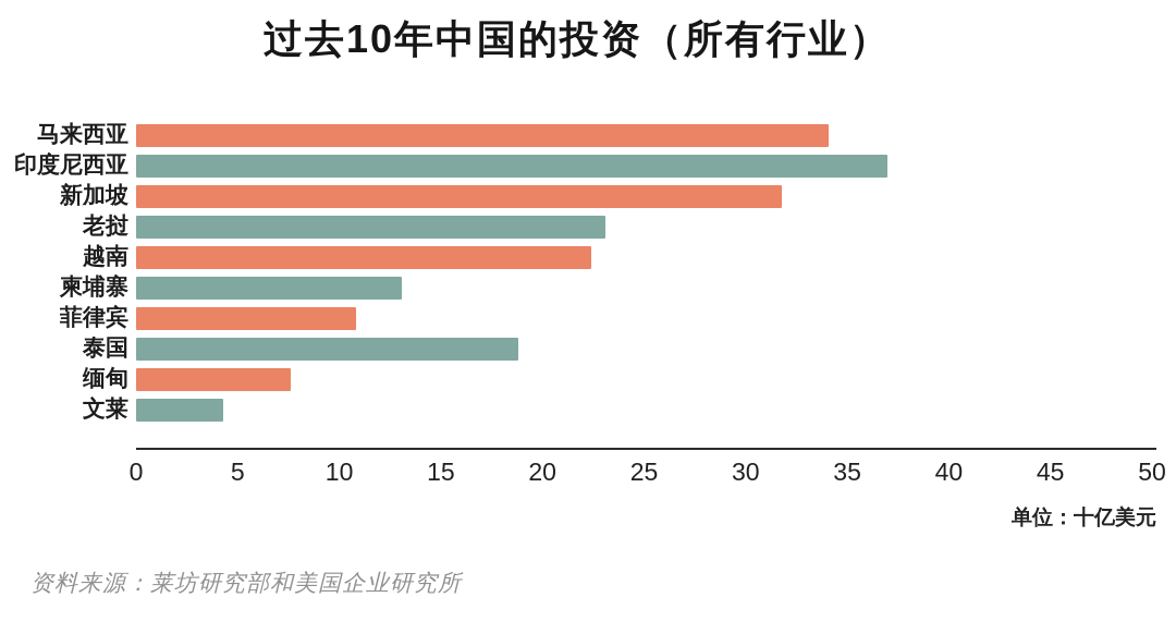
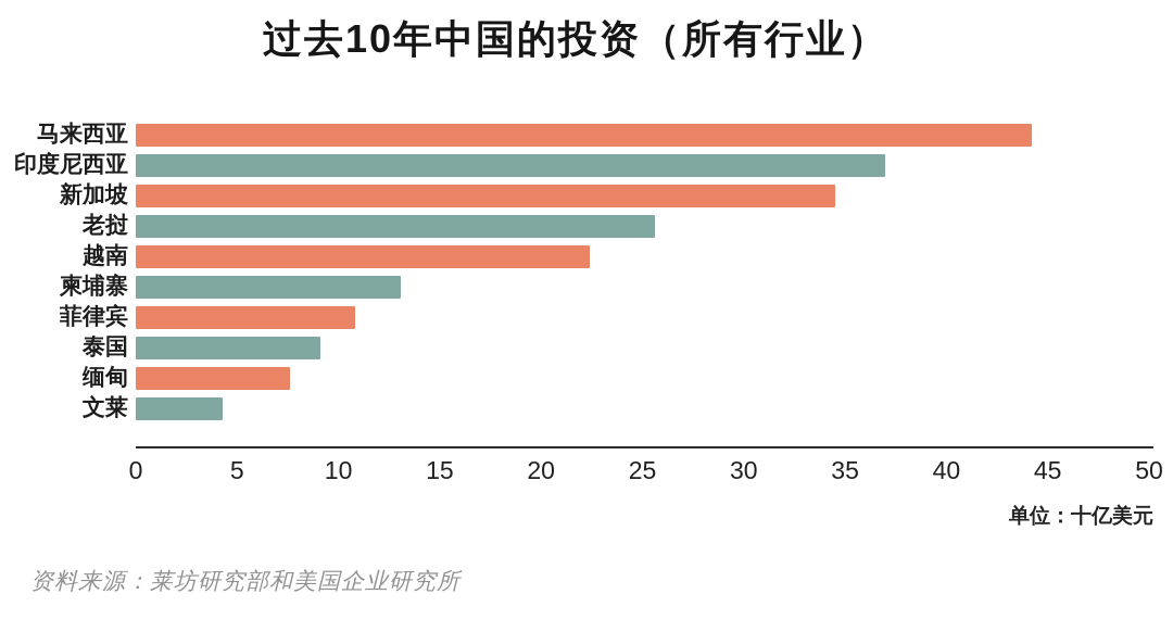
马来西亚: 34.1 -> 44.2
新加坡: 31.8 -> 34.5
老挝: 23.1 -> 25.6
泰国: 18.8 -> 9.1
